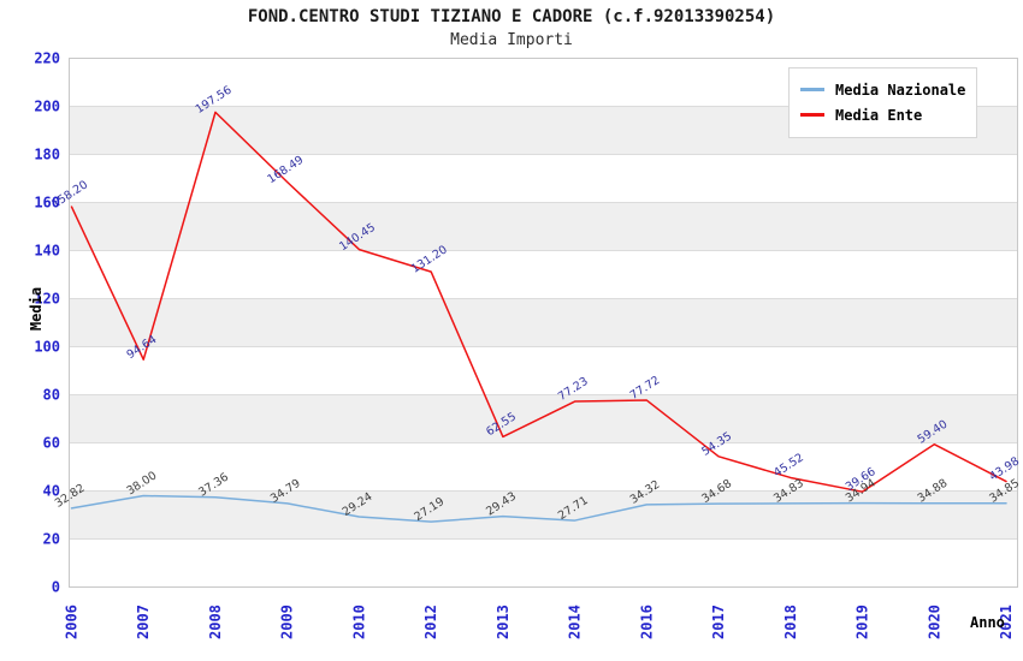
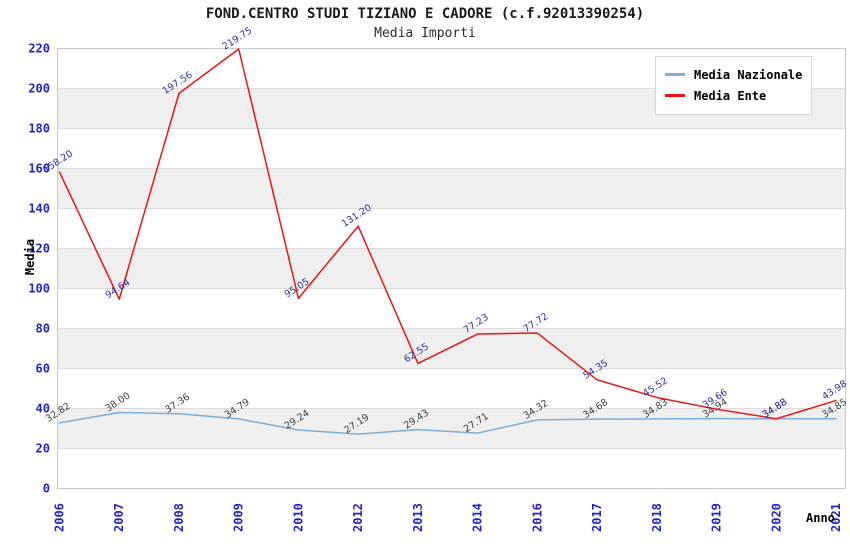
Media Ente/2009: 168.49 -> 219.75
Media Ente/2010: 140.45 -> 95.05
Media Ente/2020: 59.40 -> 34.88
